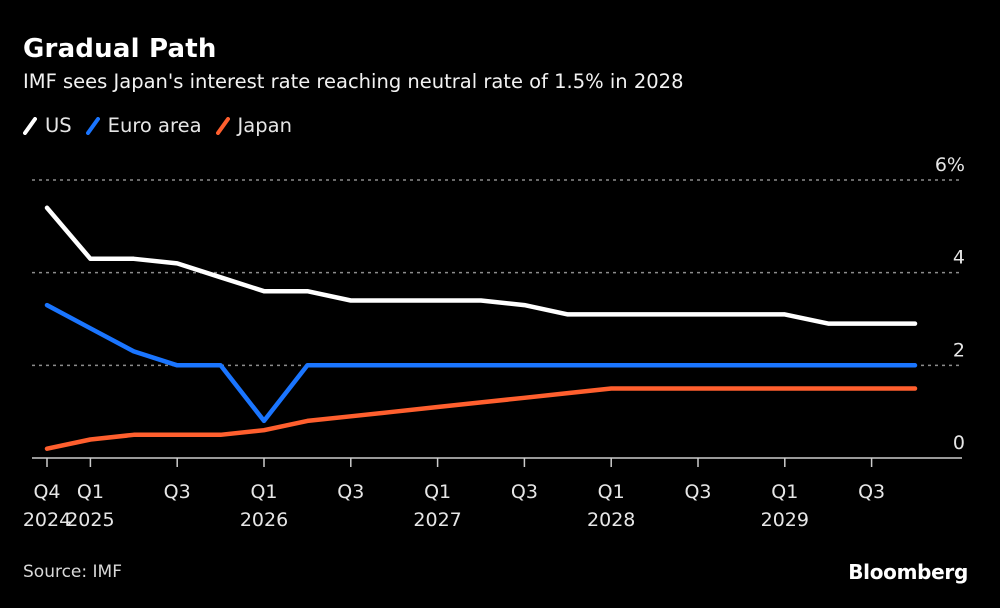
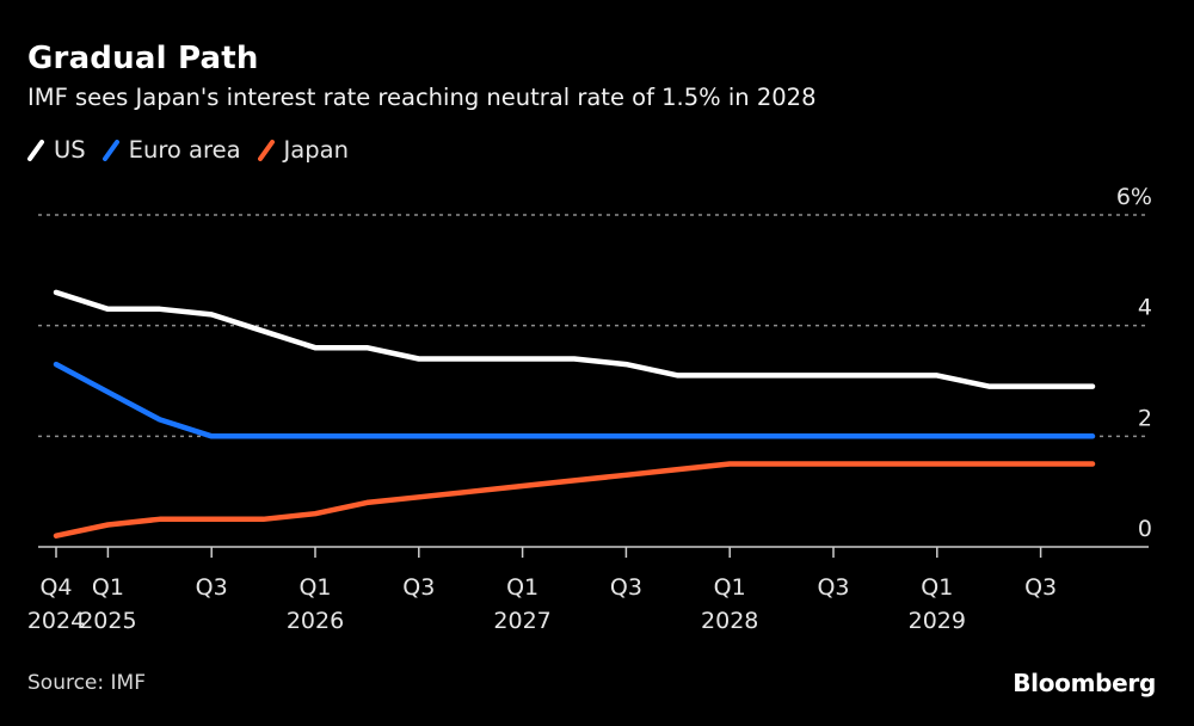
US/Q4 2024: 5.4% -> 4.6%
Euro area/Q1 2026: 0.8% -> 2.0%
